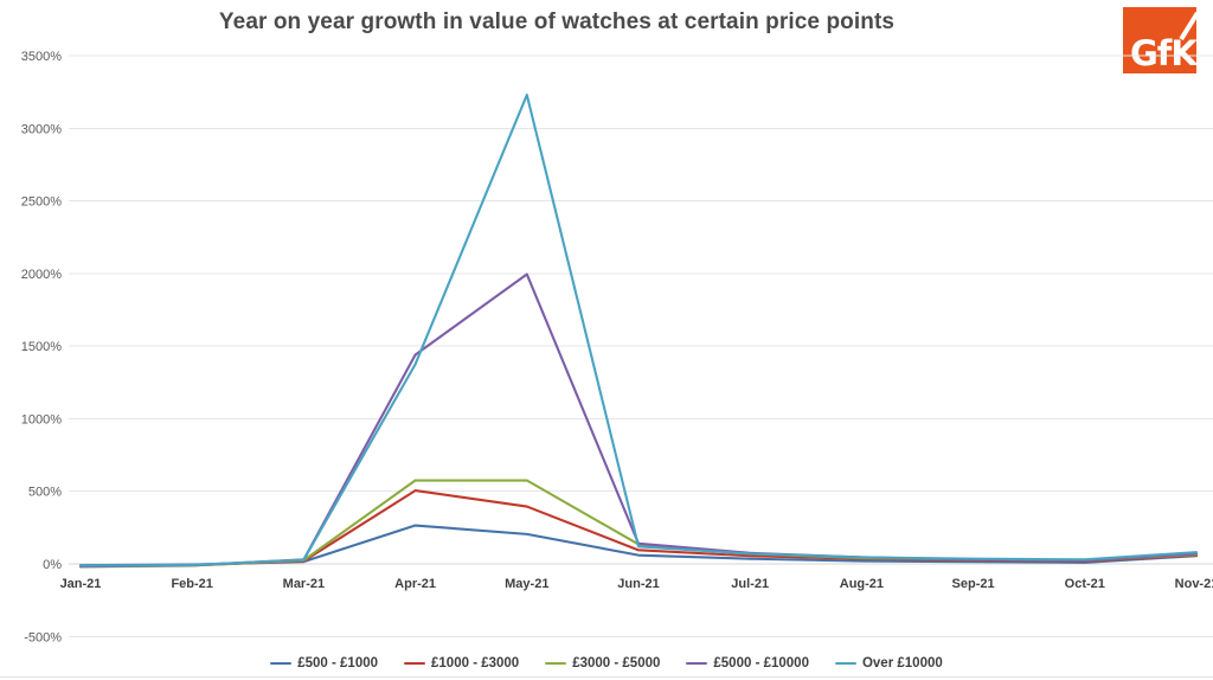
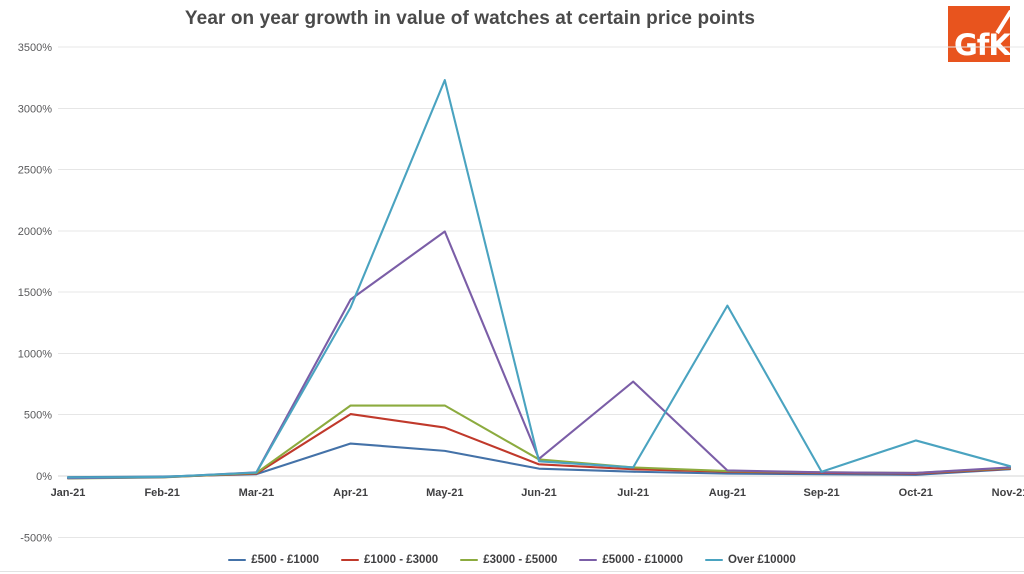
£5000 - £10000/Jul-21: 80% -> 770%
Over £10000/Aug-21: 40% -> 1390%
Over £10000/Oct-21: 30% -> 290%
